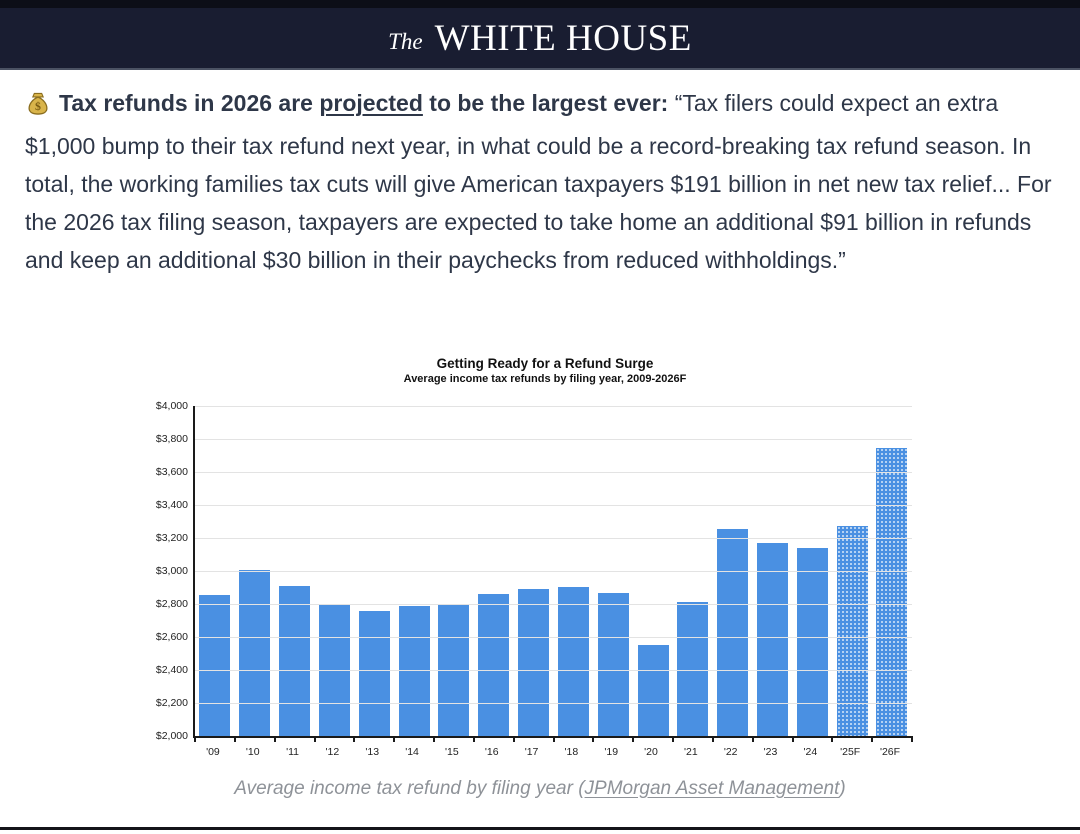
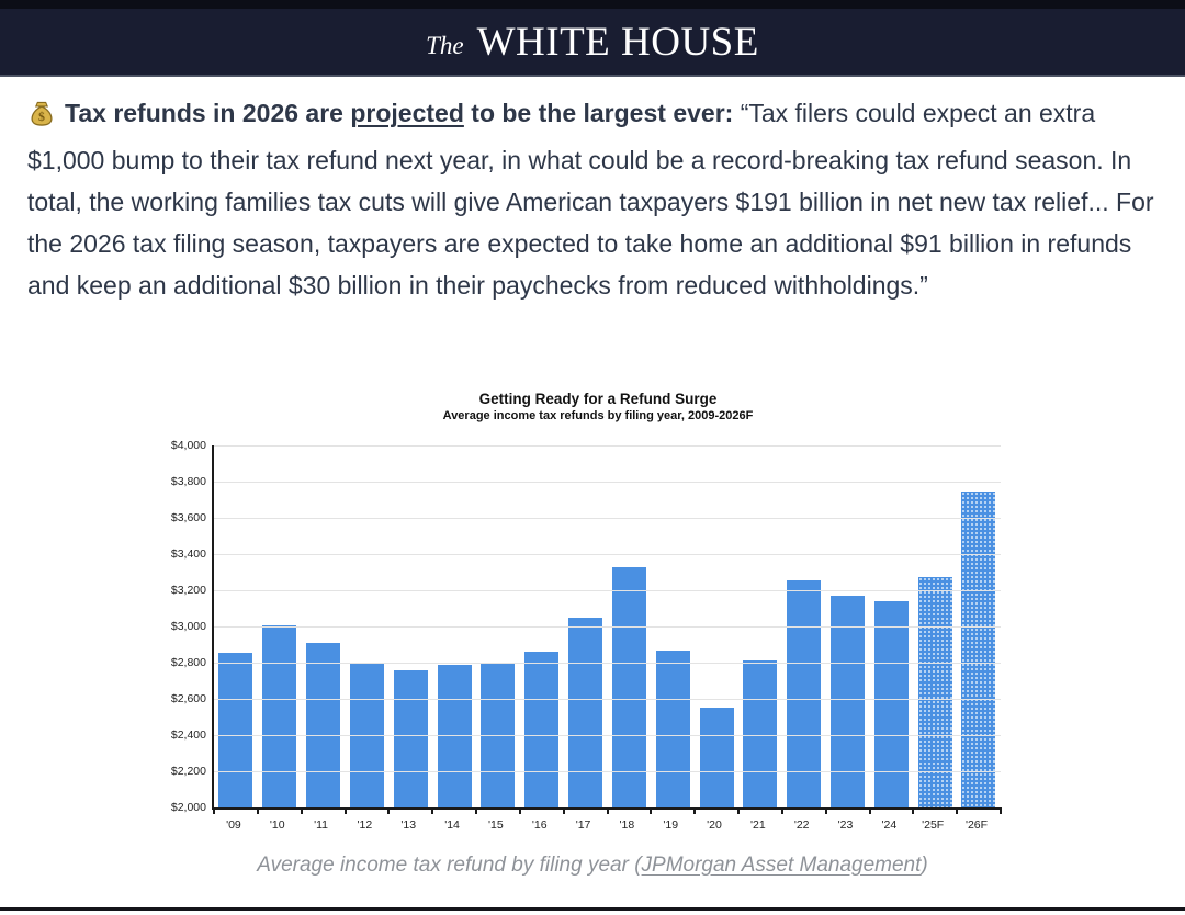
'17: $2890 -> $3050
'18: $2900 -> $3330
